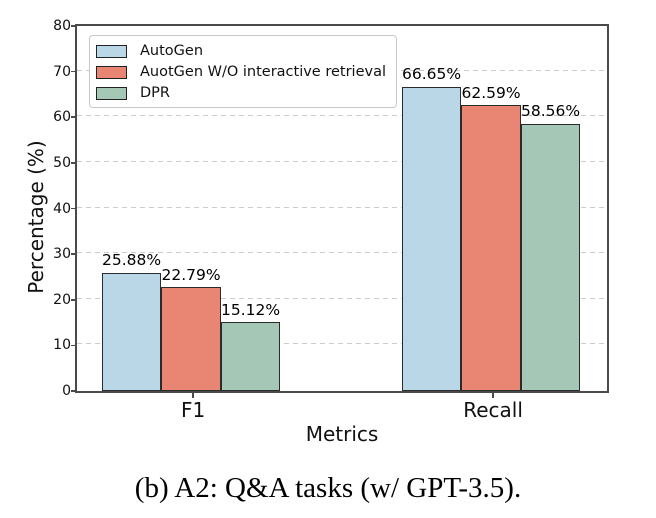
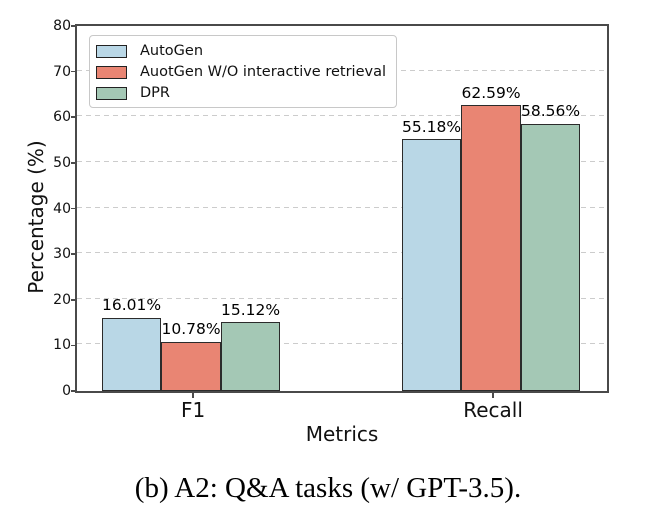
AutoGen/F1: 25.88% -> 16.01%
AuotGen W/O interactive retrieval/F1: 22.79% -> 10.78%
AutoGen/Recall: 66.65% -> 55.18%
